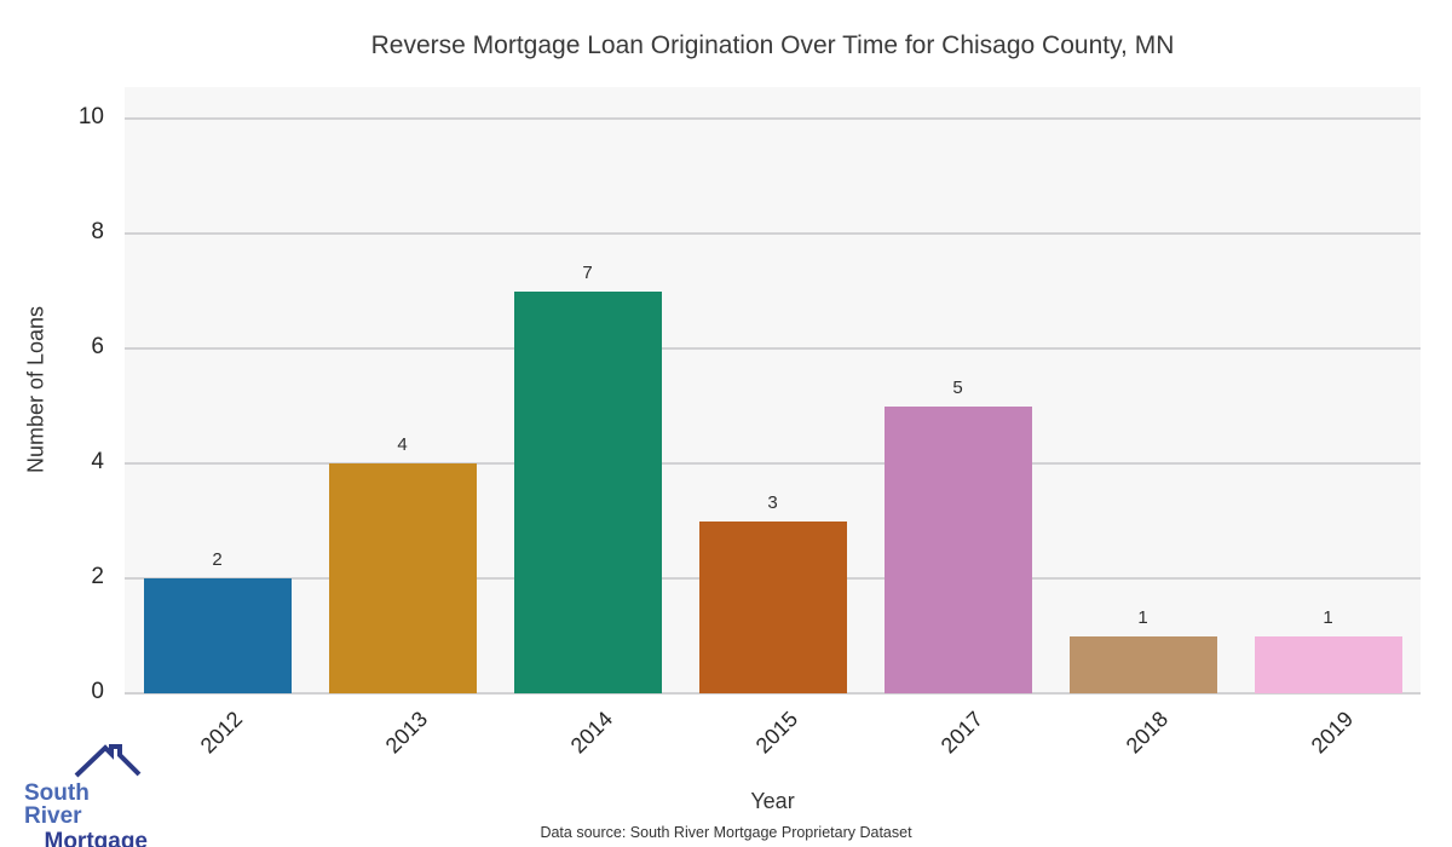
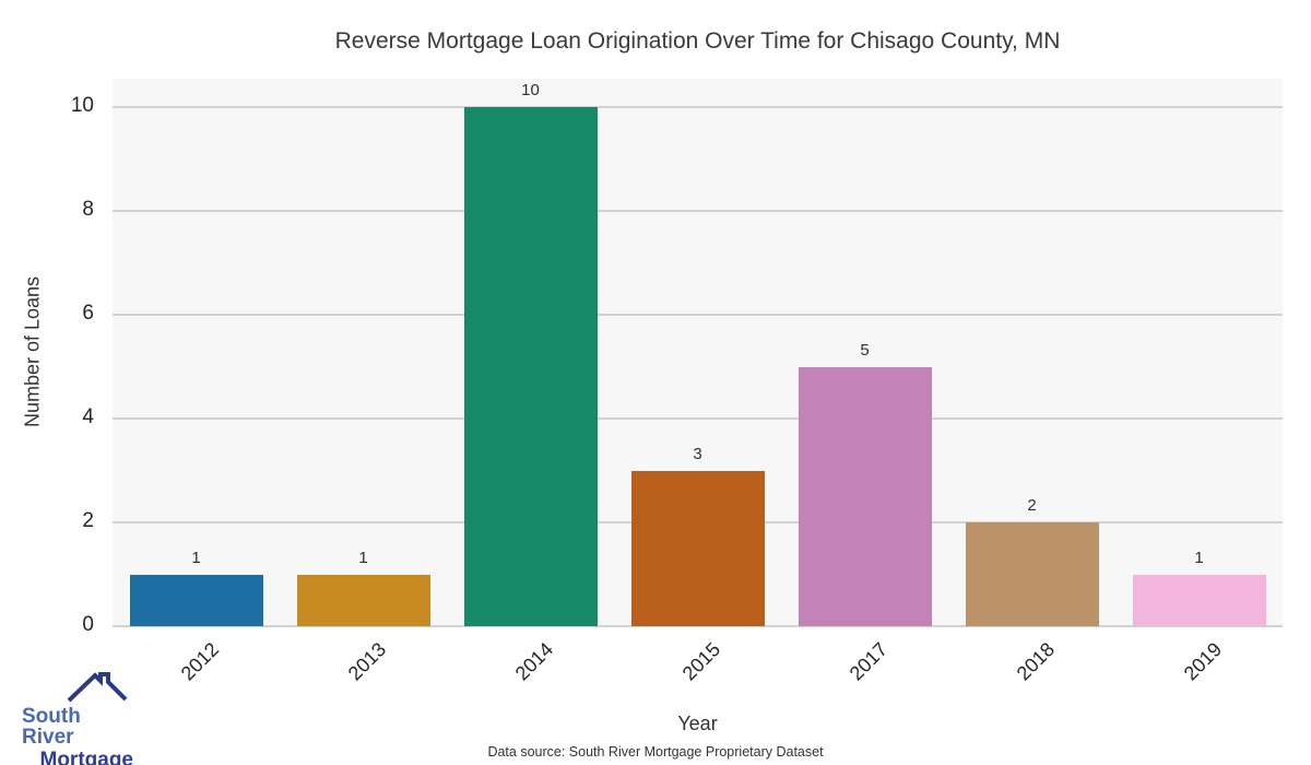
2012: 2 -> 1
2013: 4 -> 1
2014: 7 -> 10
2018: 1 -> 2
